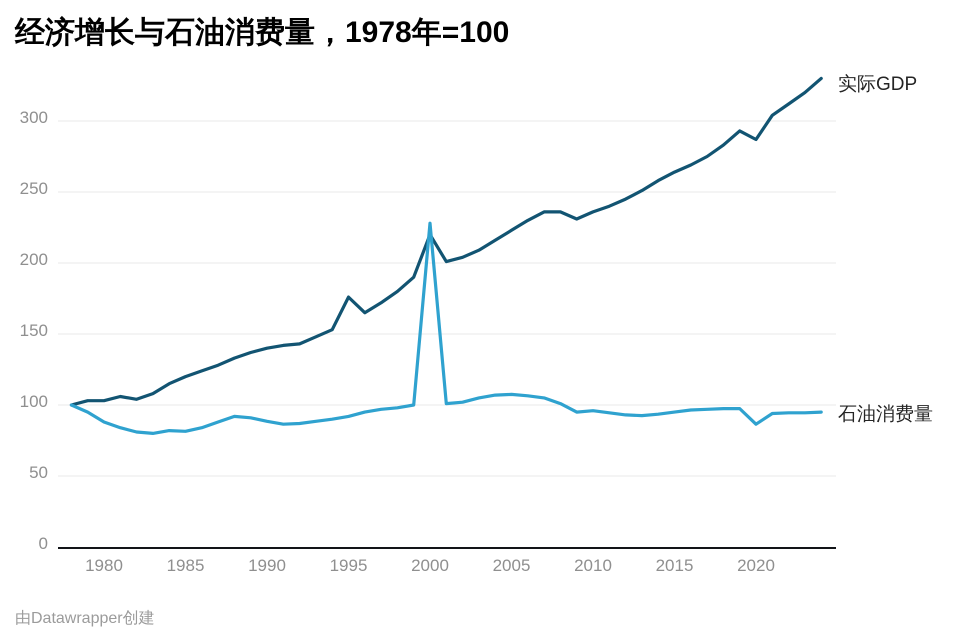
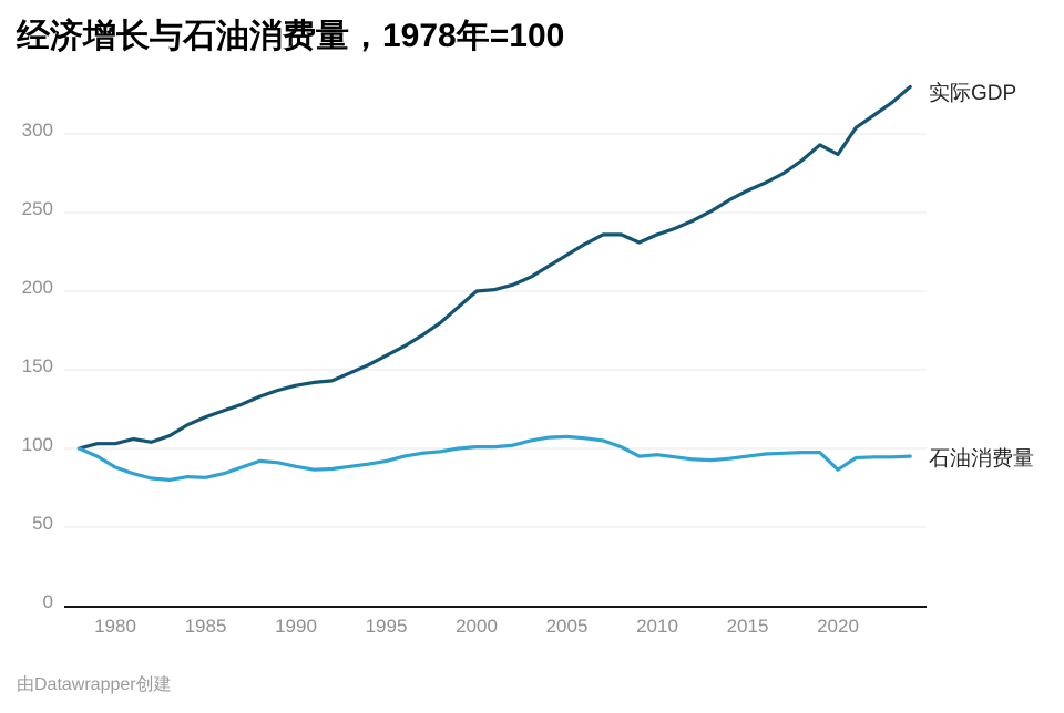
实际GDP/1995: 176 -> 159
实际GDP/2000: 220 -> 200
石油消费量/2000: 228 -> 101
